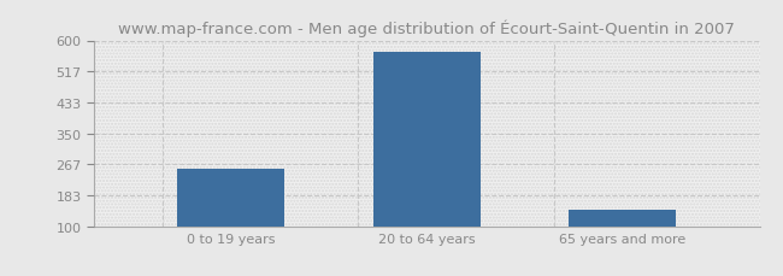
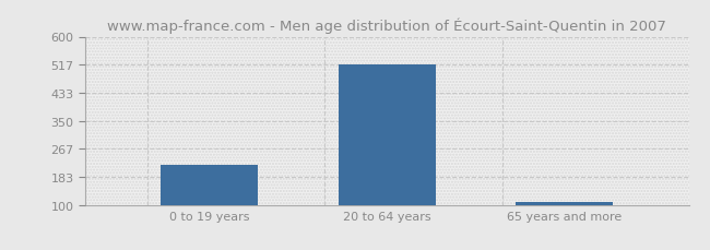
0 to 19 years: 255 -> 220
20 to 64 years: 570 -> 517
65 years and more: 145 -> 107
